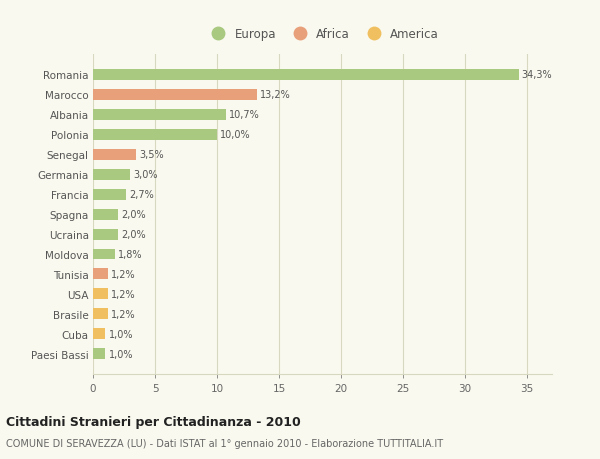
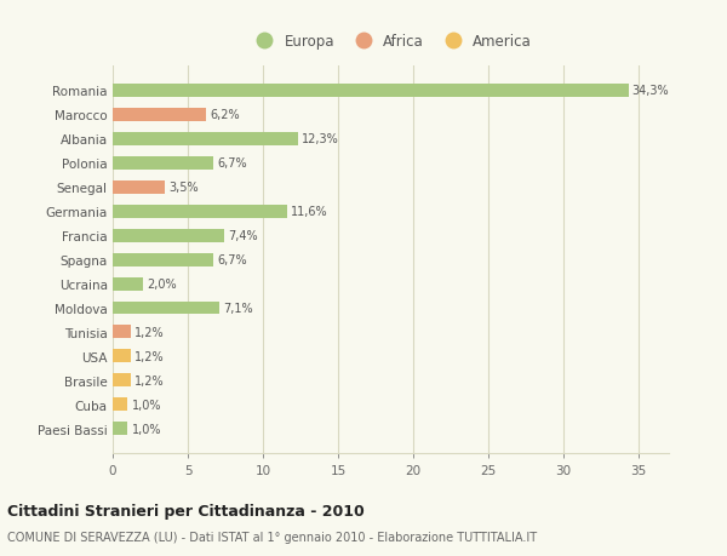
Marocco: 13,2% -> 6,2%
Albania: 10,7% -> 12,3%
Polonia: 10,0% -> 6,7%
Germania: 3,0% -> 11,6%
Francia: 2,7% -> 7,4%
Spagna: 2,0% -> 6,7%
Moldova: 1,8% -> 7,1%
